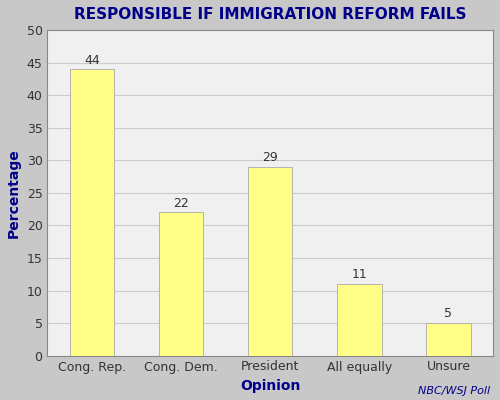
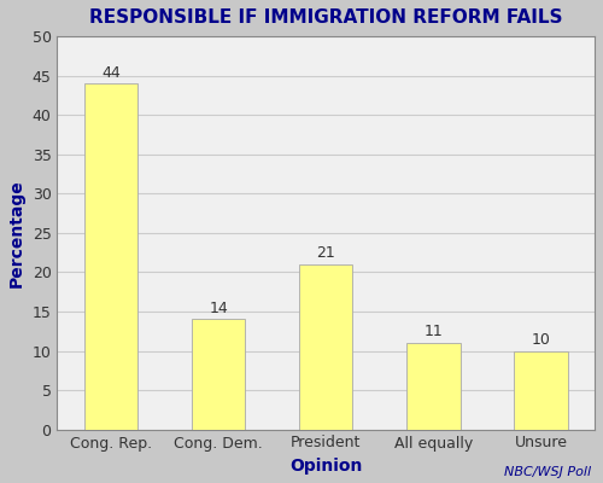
Cong. Dem.: 22 -> 14
President: 29 -> 21
Unsure: 5 -> 10
